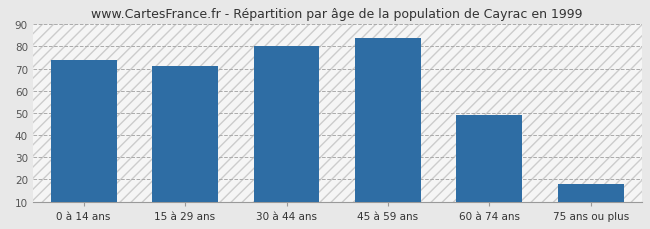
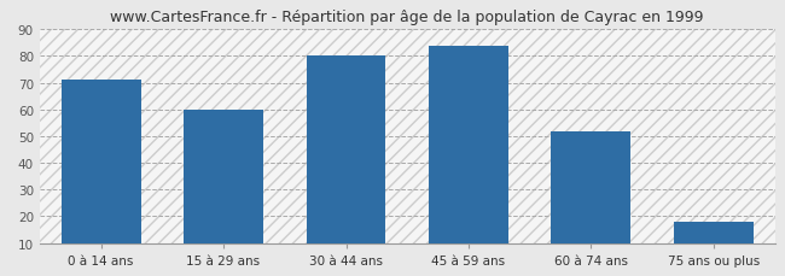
0 à 14 ans: 74 -> 71
15 à 29 ans: 71 -> 60
60 à 74 ans: 49 -> 52
